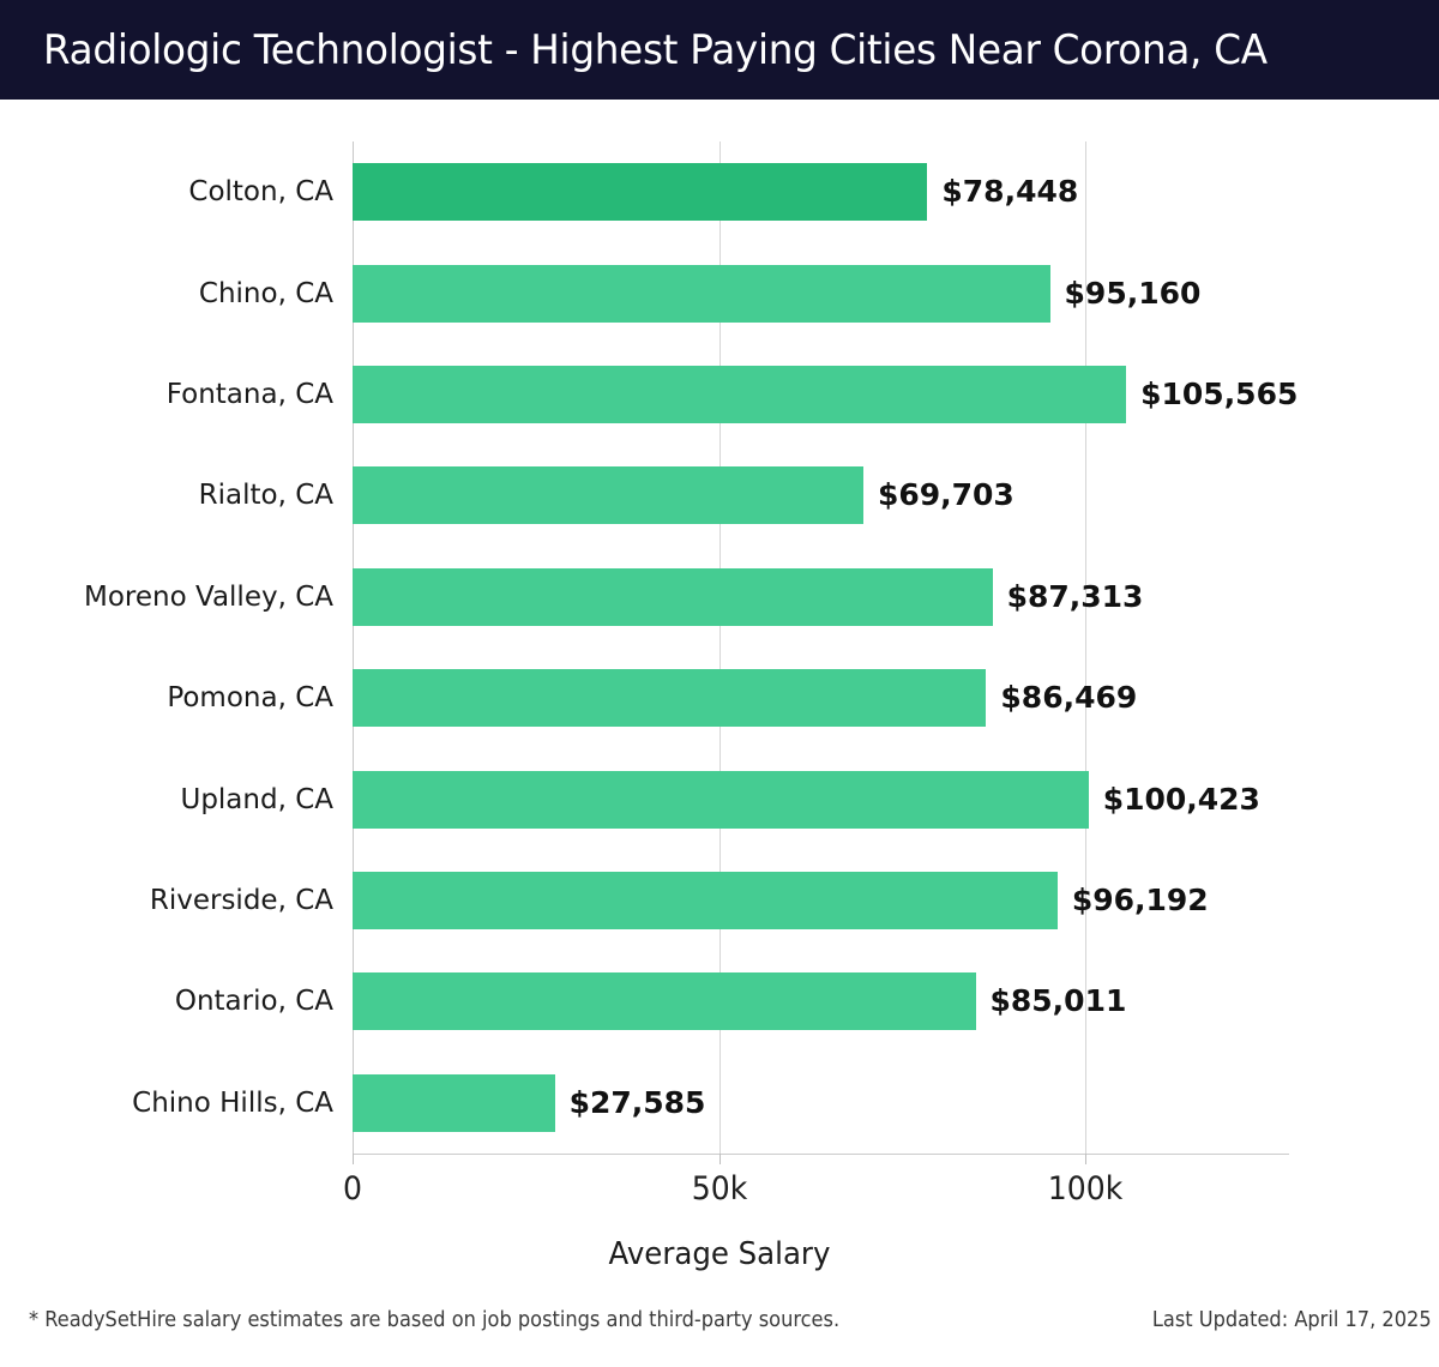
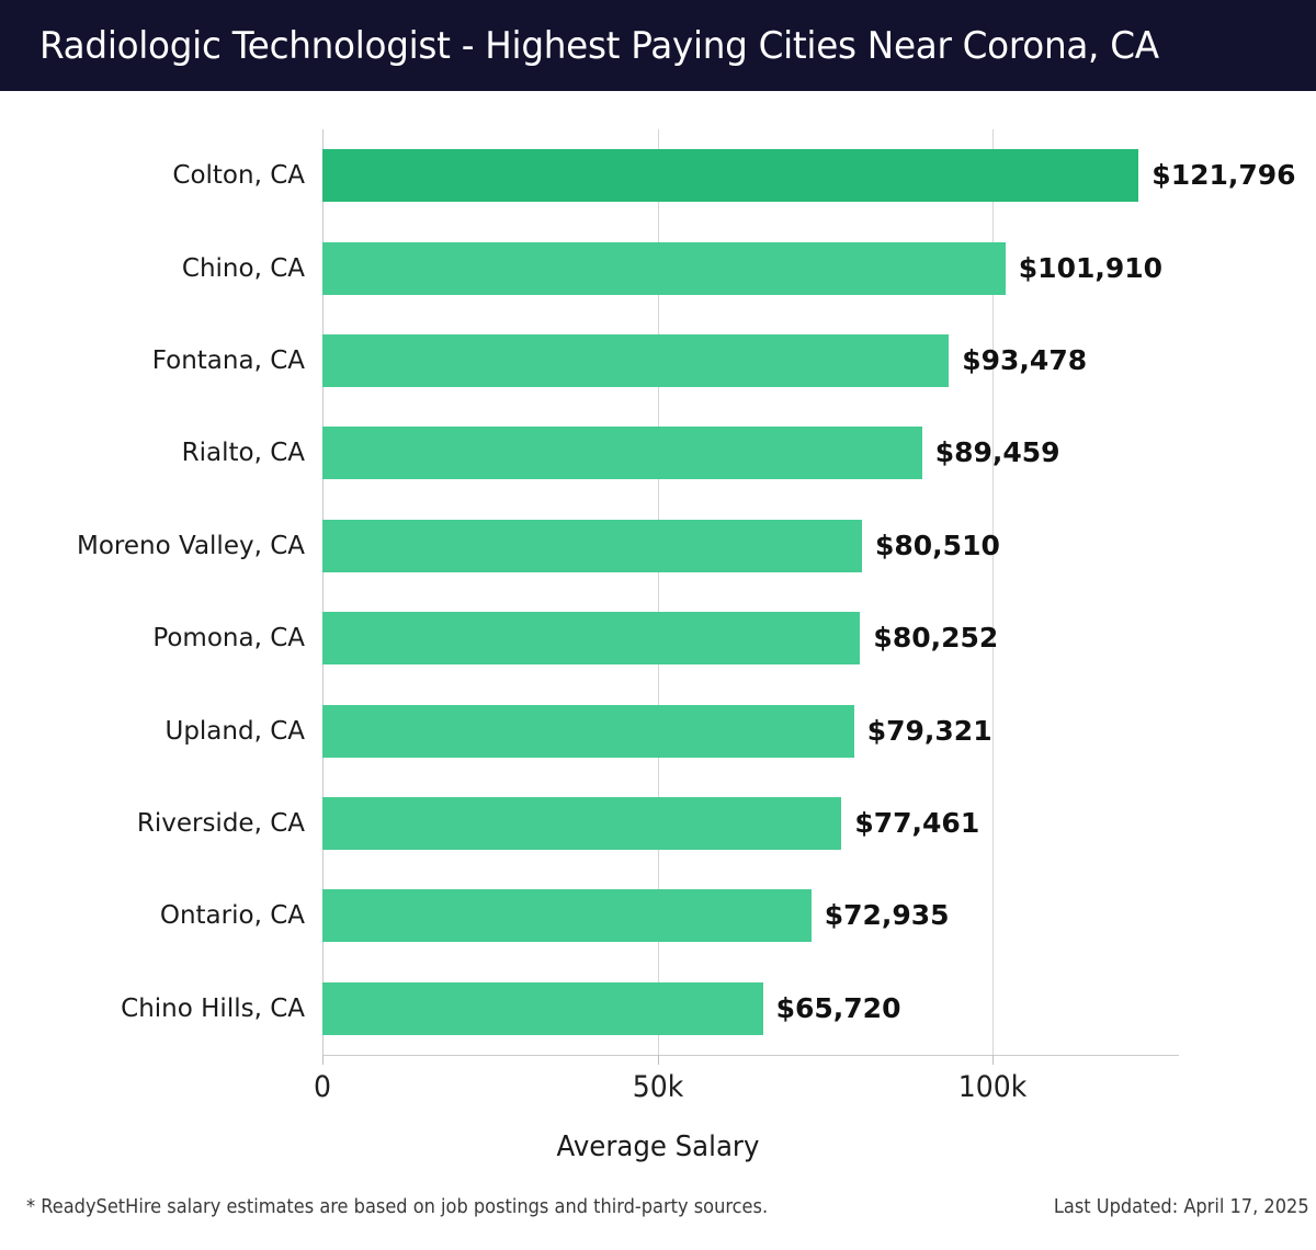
Colton, CA: $78,448 -> $121,796
Chino, CA: $95,160 -> $101,910
Fontana, CA: $105,565 -> $93,478
Rialto, CA: $69,703 -> $89,459
Moreno Valley, CA: $87,313 -> $80,510
Pomona, CA: $86,469 -> $80,252
Upland, CA: $100,423 -> $79,321
Riverside, CA: $96,192 -> $77,461
Ontario, CA: $85,011 -> $72,935
Chino Hills, CA: $27,585 -> $65,720
